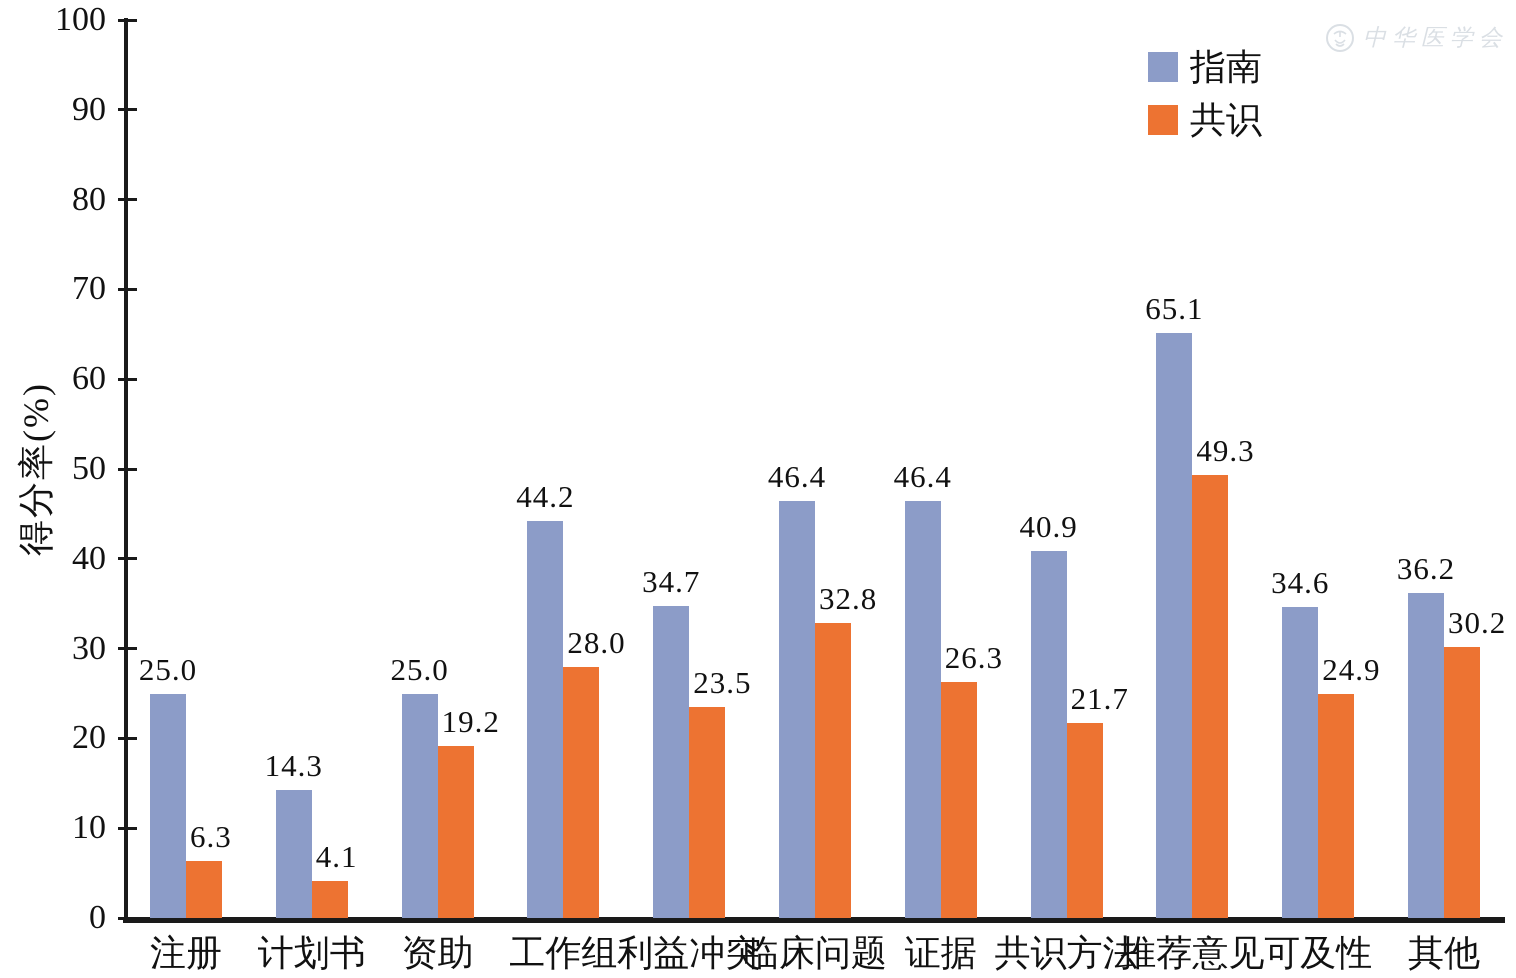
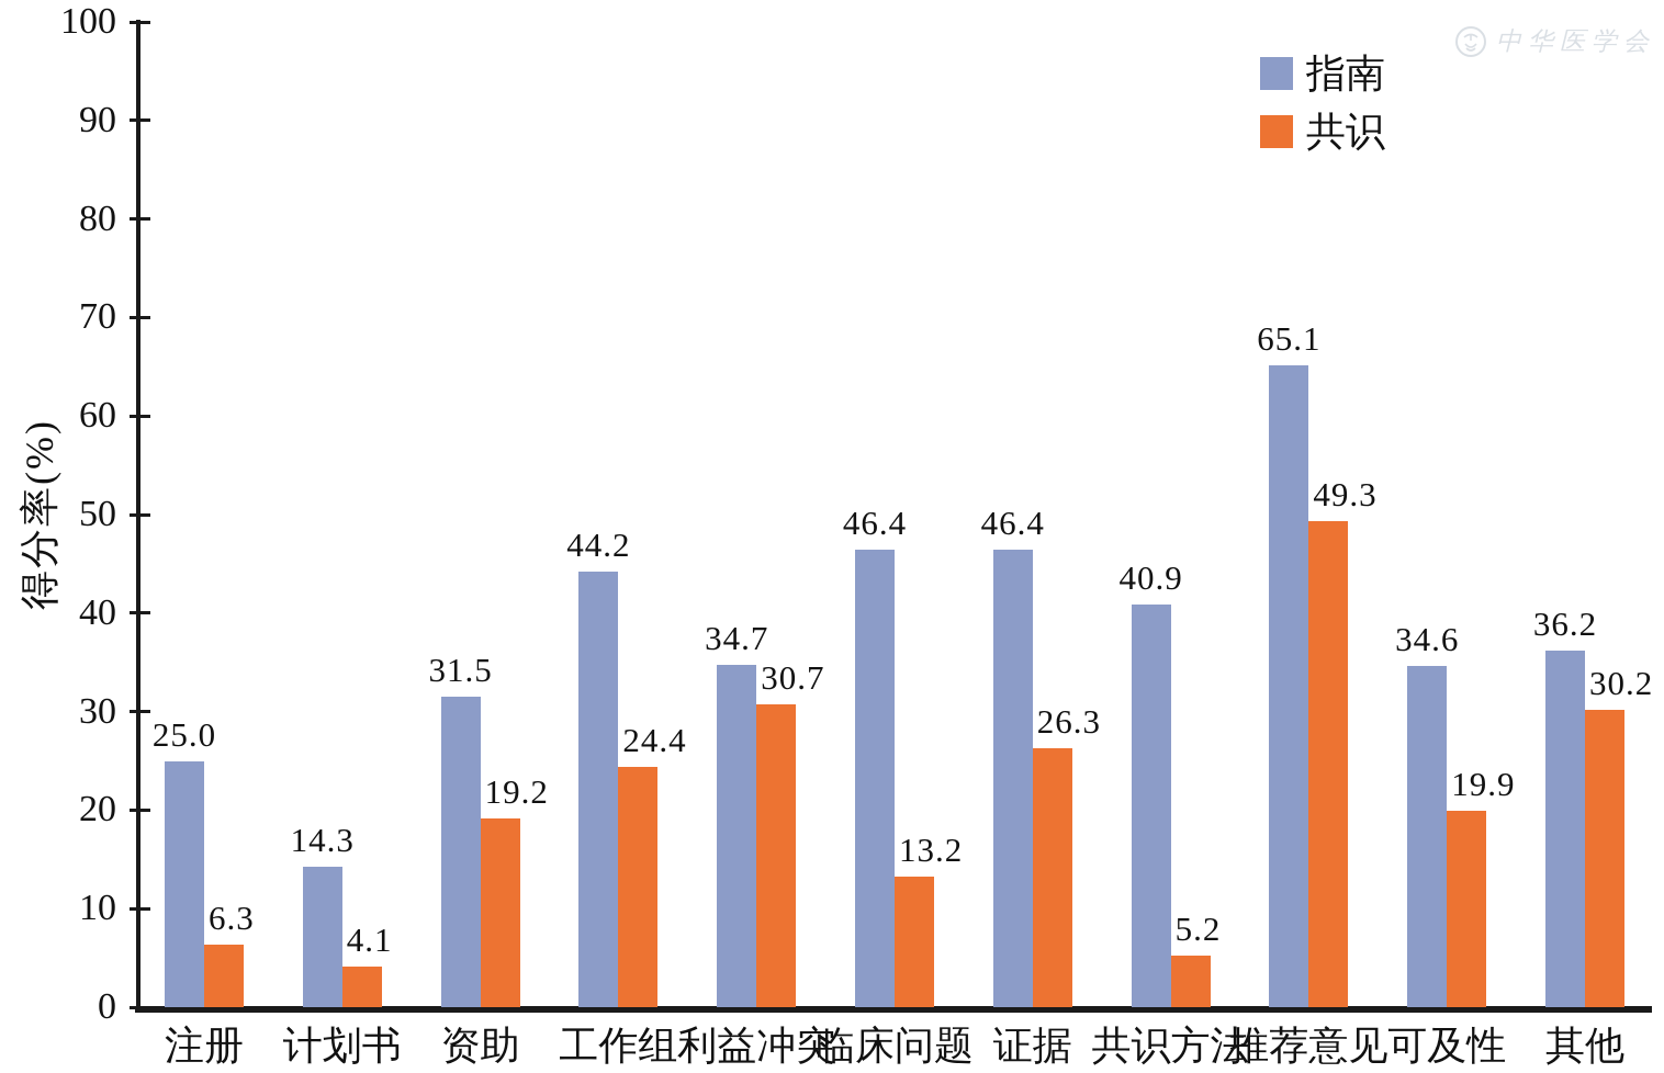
指南/资助: 25.0 -> 31.5
共识/工作组: 28.0 -> 24.4
共识/利益冲突: 23.5 -> 30.7
共识/临床问题: 32.8 -> 13.2
共识/共识方法: 21.7 -> 5.2
共识/可及性: 24.9 -> 19.9
